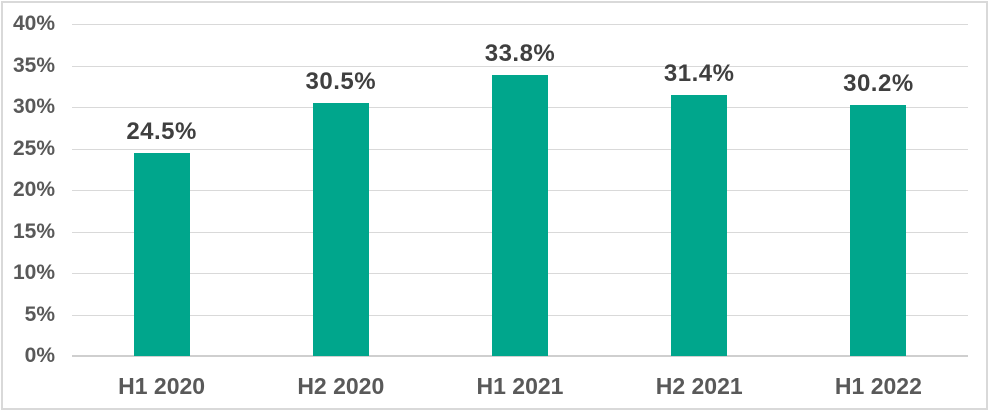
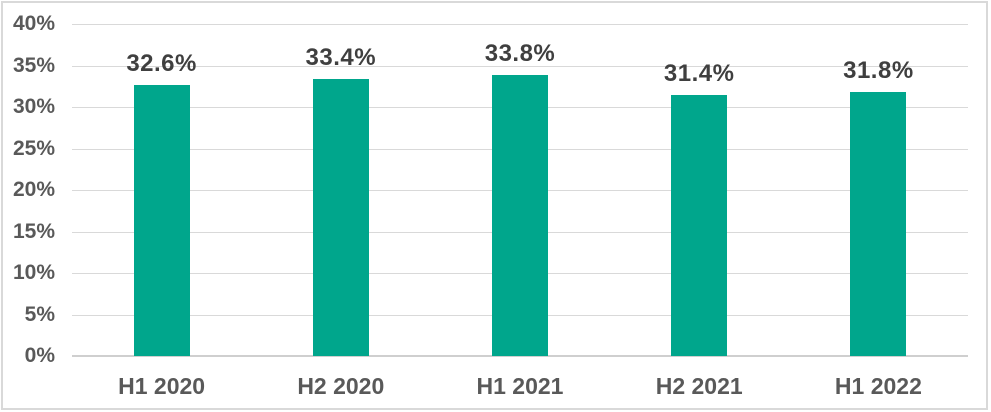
H1 2020: 24.5% -> 32.6%
H2 2020: 30.5% -> 33.4%
H1 2022: 30.2% -> 31.8%
